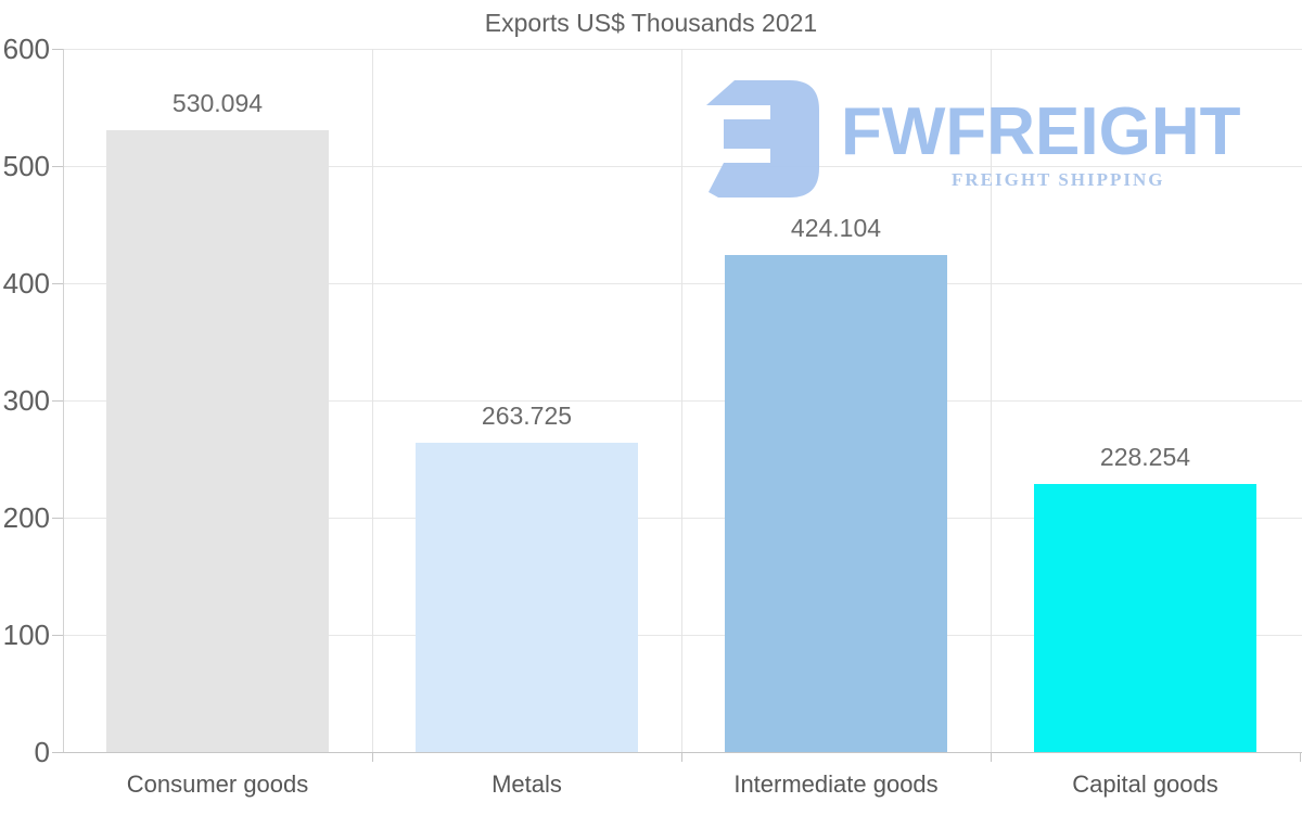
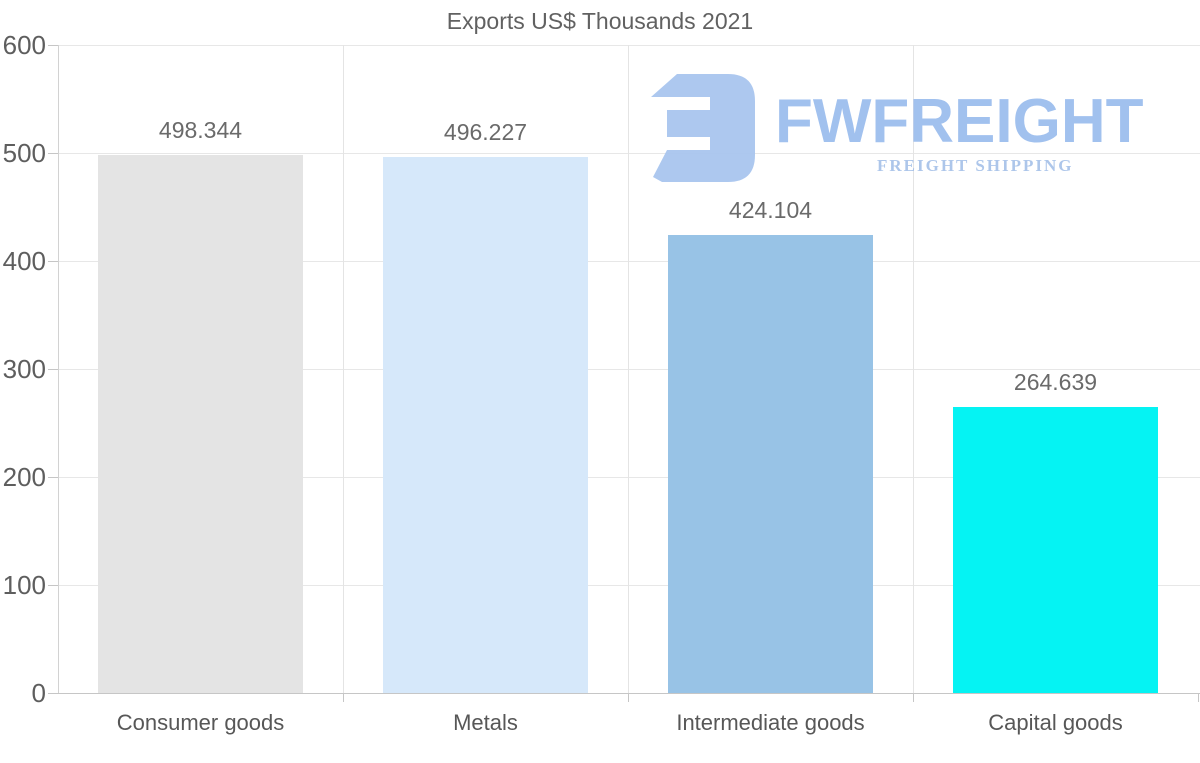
Consumer goods: 530.094 -> 498.344
Metals: 263.725 -> 496.227
Capital goods: 228.254 -> 264.639
